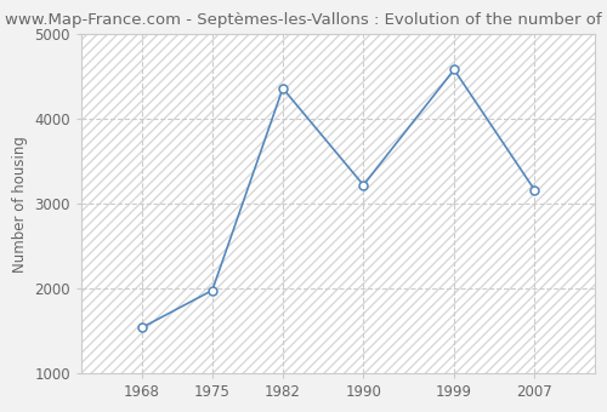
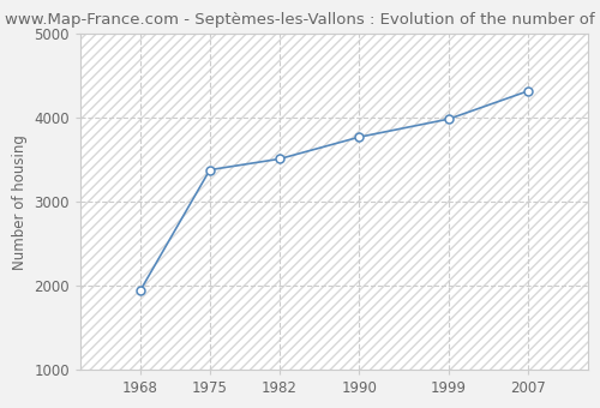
1968: 1540 -> 1940
1975: 1980 -> 3380
1982: 4360 -> 3510
1990: 3220 -> 3770
1999: 4580 -> 3980
2007: 3160 -> 4320
